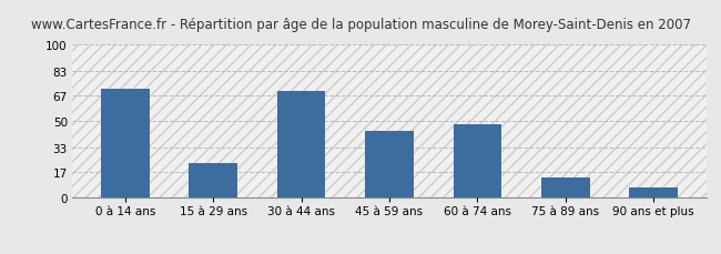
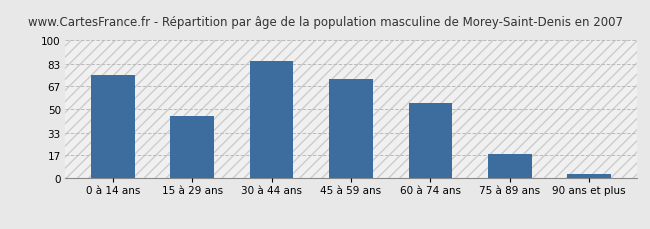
0 à 14 ans: 71 -> 75
15 à 29 ans: 23 -> 45
30 à 44 ans: 70 -> 85
45 à 59 ans: 44 -> 72
60 à 74 ans: 48 -> 55
75 à 89 ans: 13 -> 18
90 ans et plus: 7 -> 3
